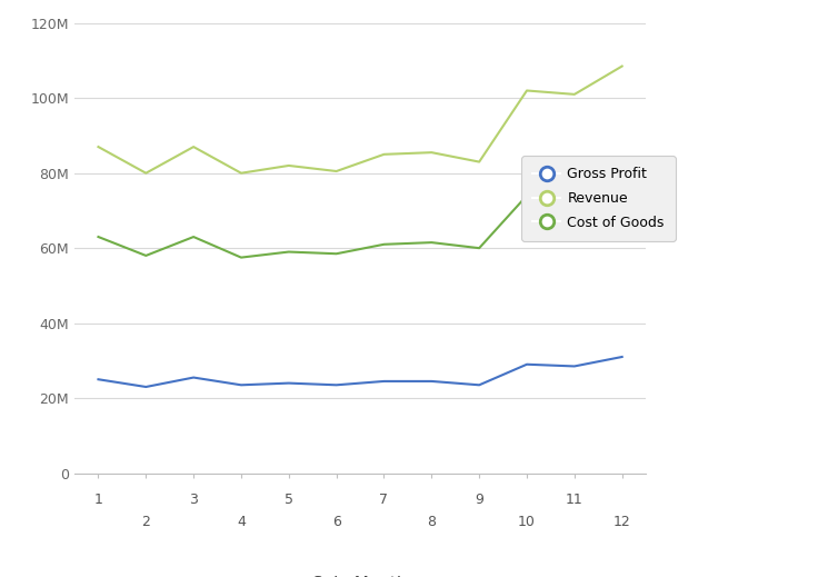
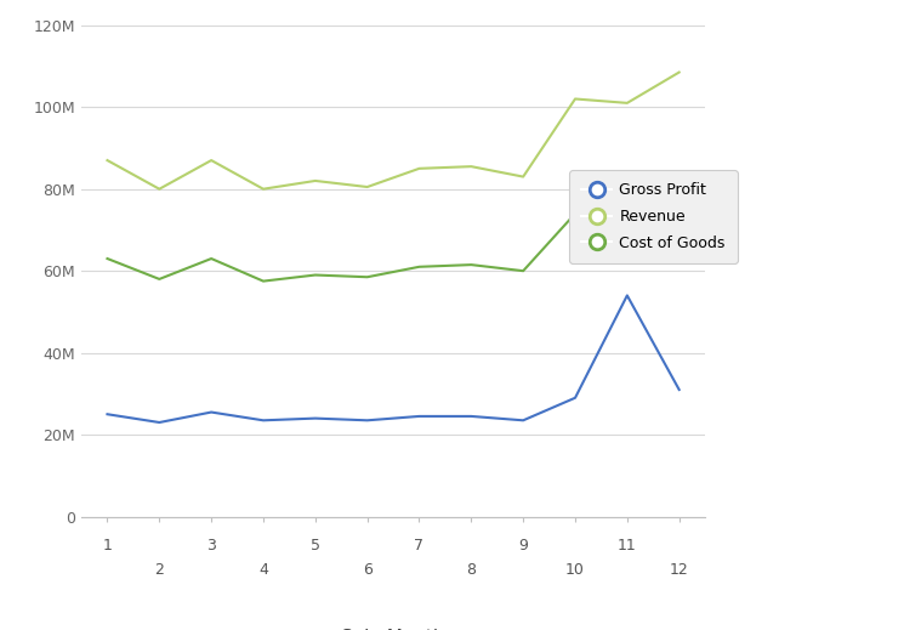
Gross Profit/11: 28.5M -> 54.0M
